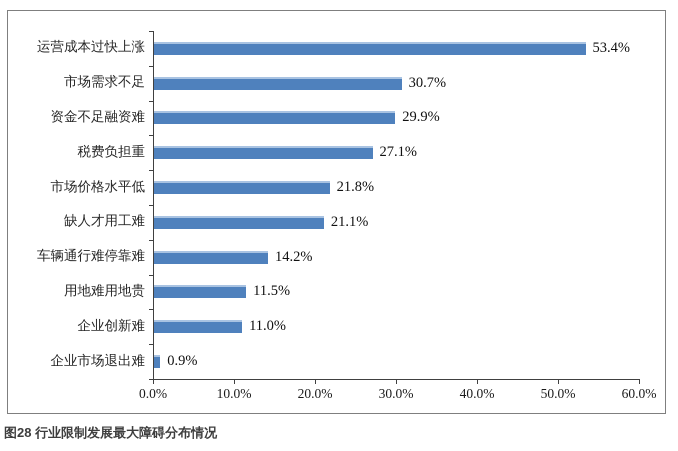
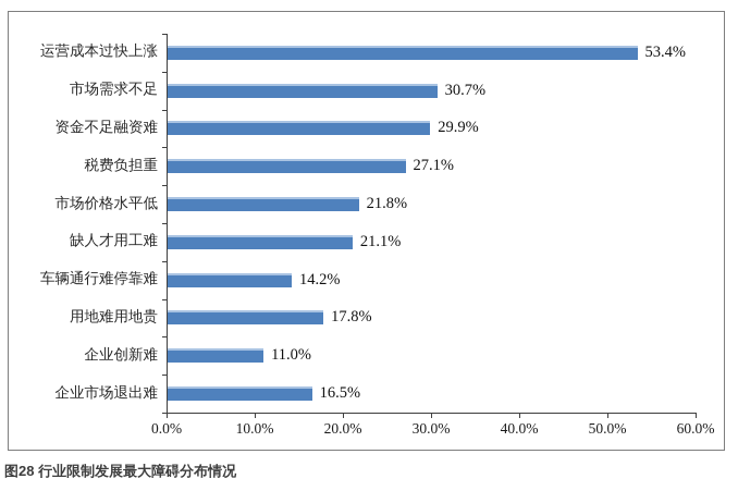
用地难用地贵: 11.5% -> 17.8%
企业市场退出难: 0.9% -> 16.5%
